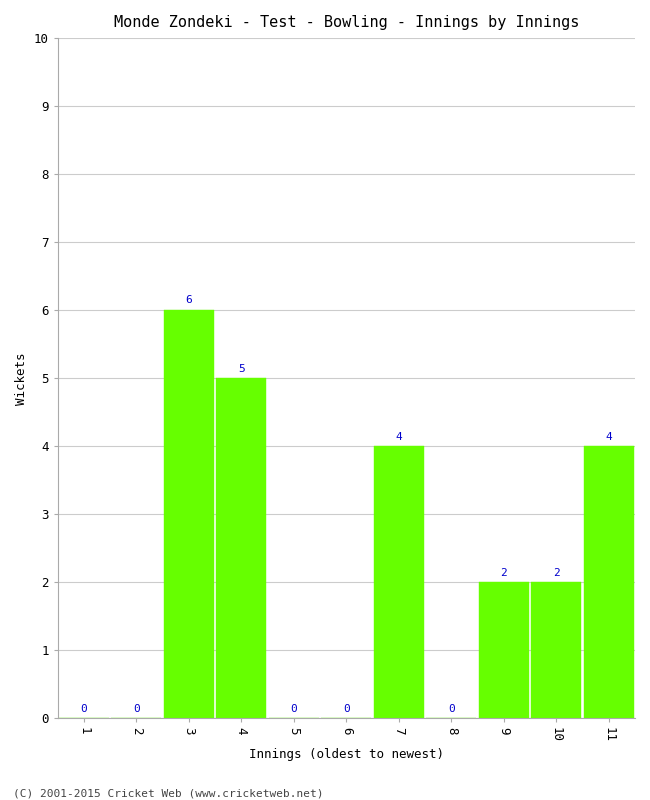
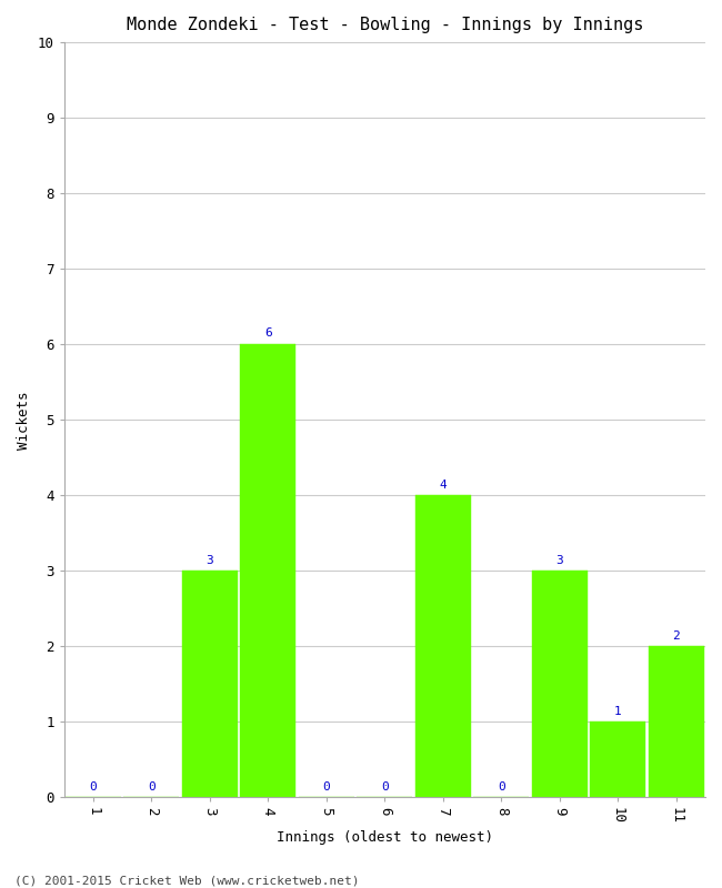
3: 6 -> 3
4: 5 -> 6
9: 2 -> 3
10: 2 -> 1
11: 4 -> 2
